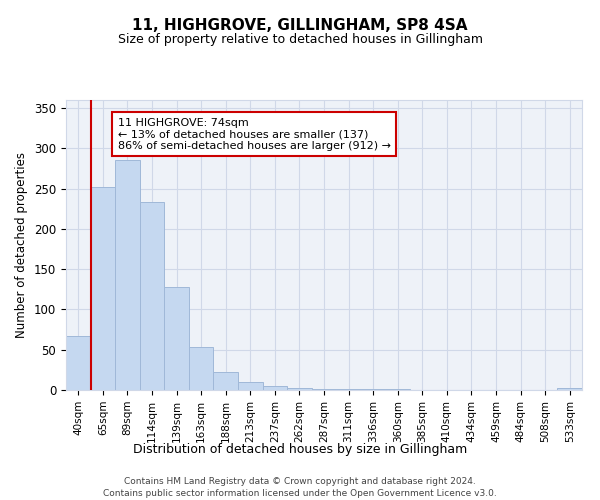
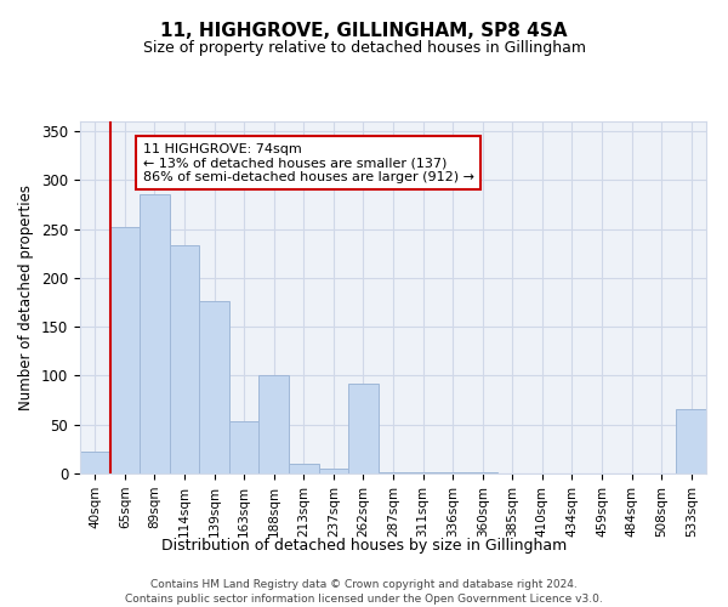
40sqm: 67 -> 22
139sqm: 128 -> 176
188sqm: 22 -> 100
262sqm: 2 -> 92
533sqm: 3 -> 66
